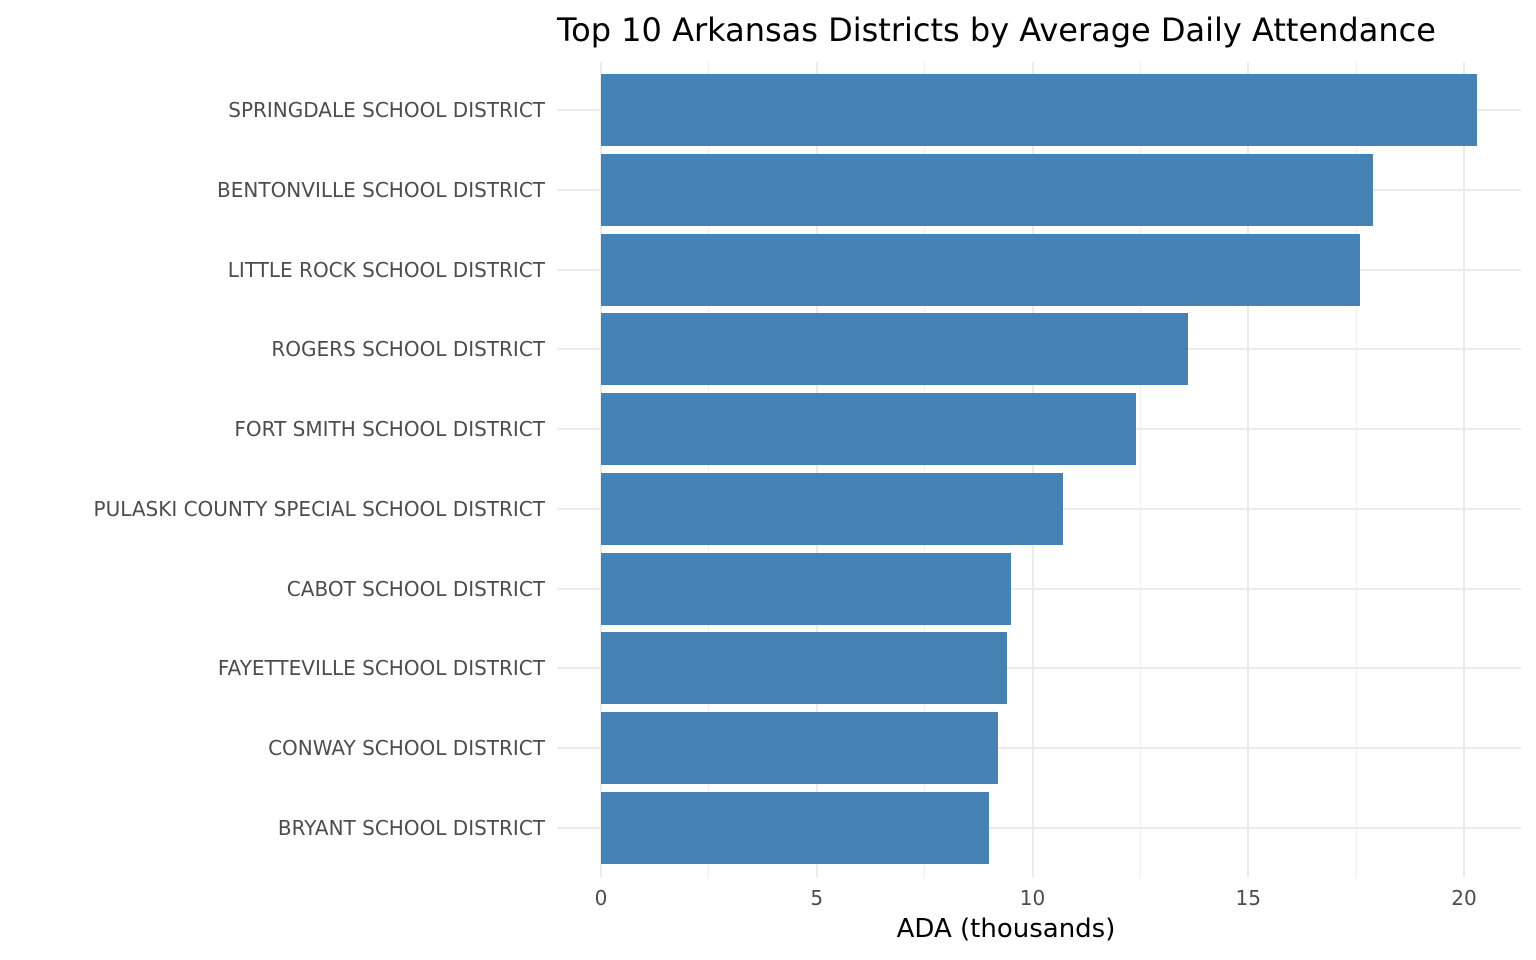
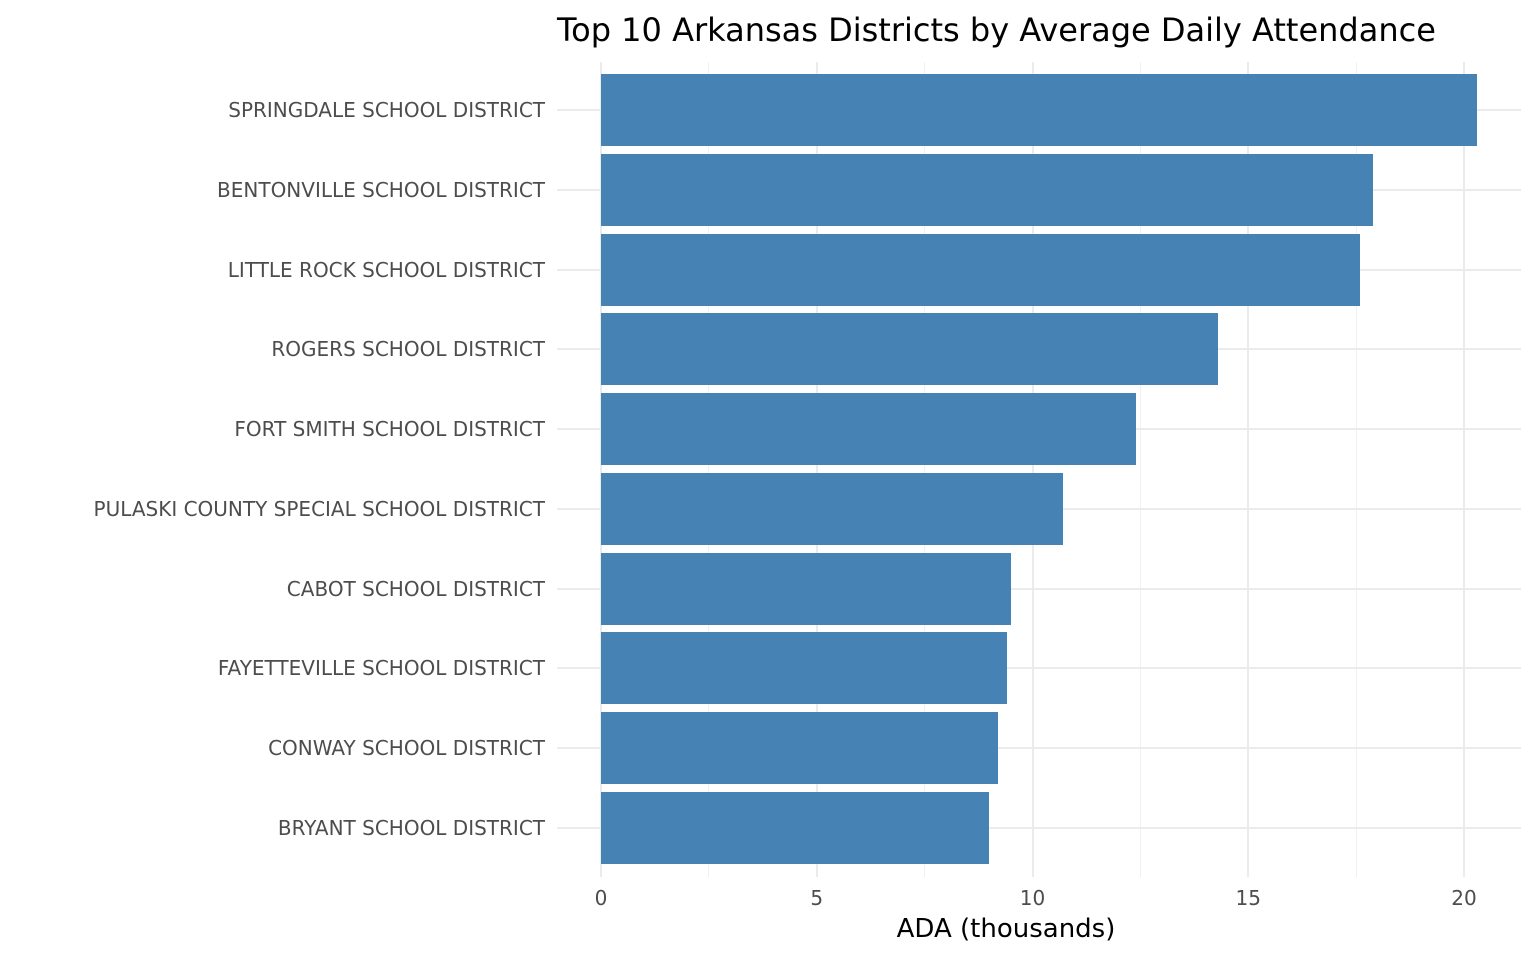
ROGERS SCHOOL DISTRICT: 13.6 -> 14.3
